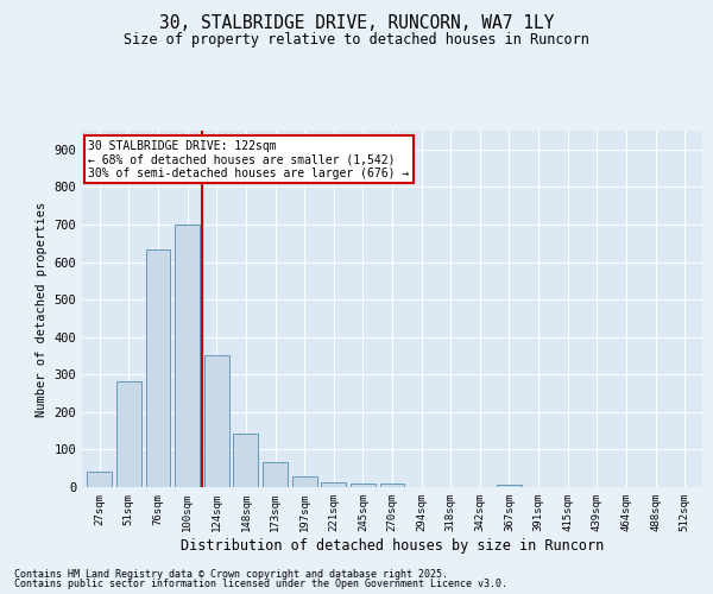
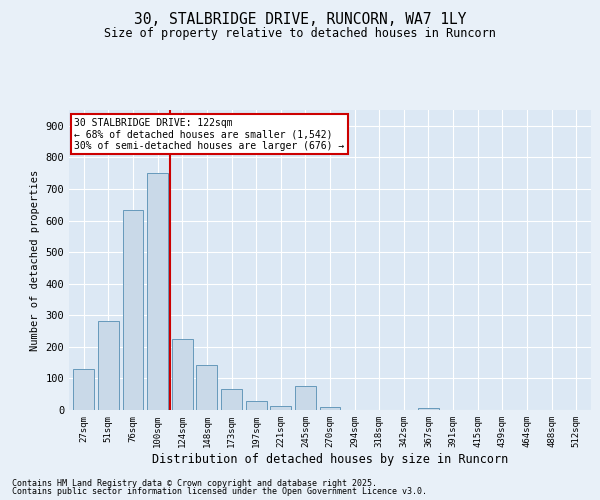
27sqm: 40 -> 130
100sqm: 700 -> 750
124sqm: 350 -> 225
245sqm: 11 -> 75
